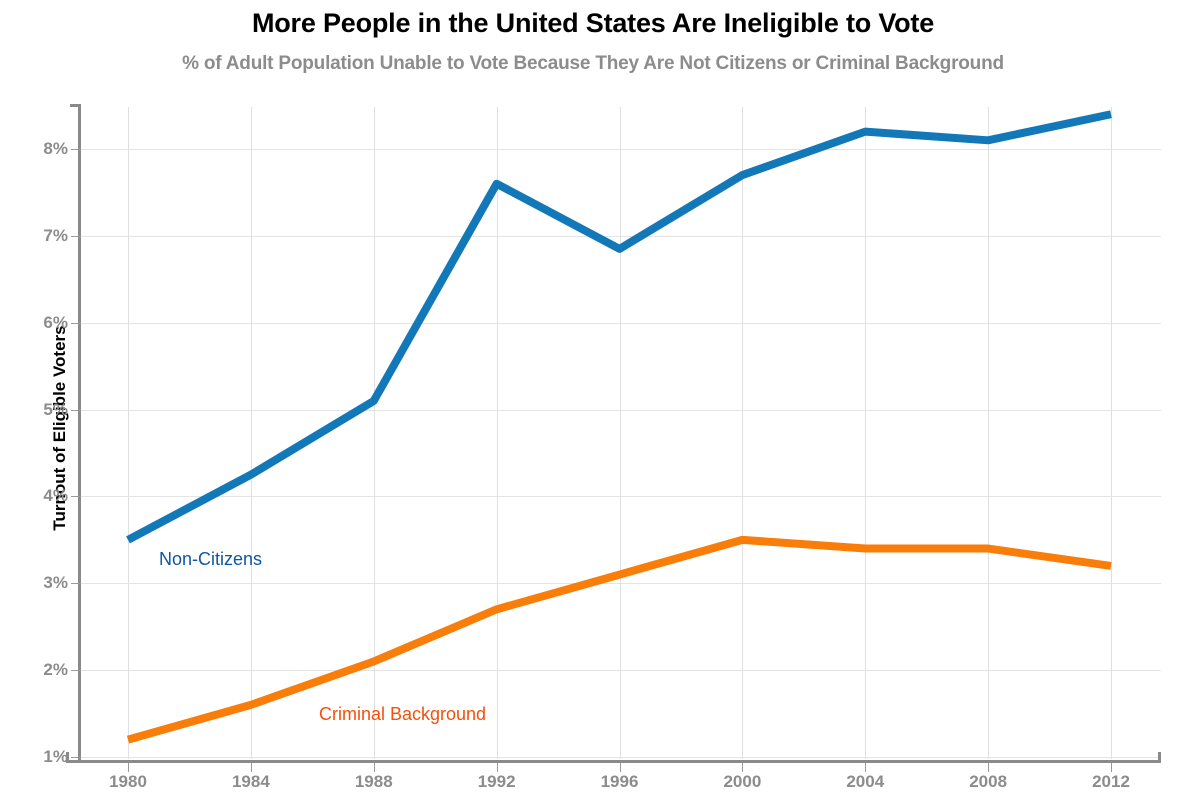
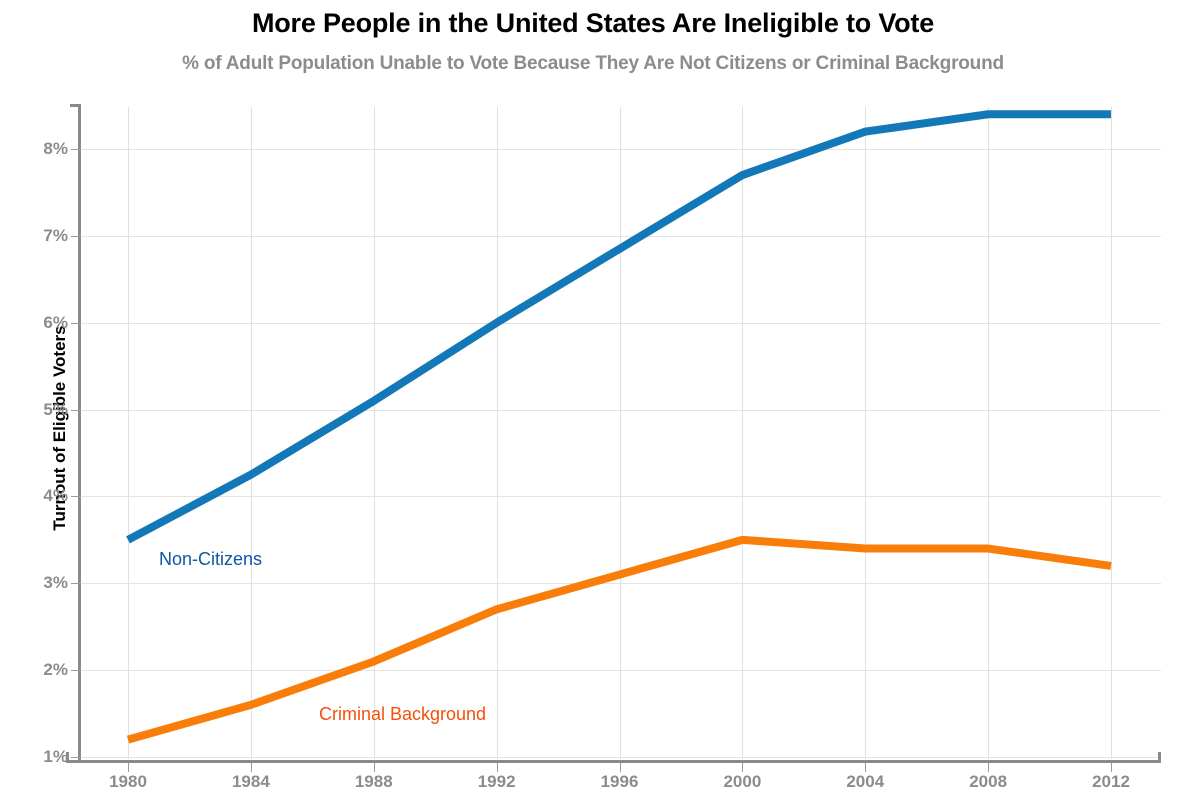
Non-Citizens/1992: 7.6% -> 6.0%
Non-Citizens/2008: 8.1% -> 8.4%
